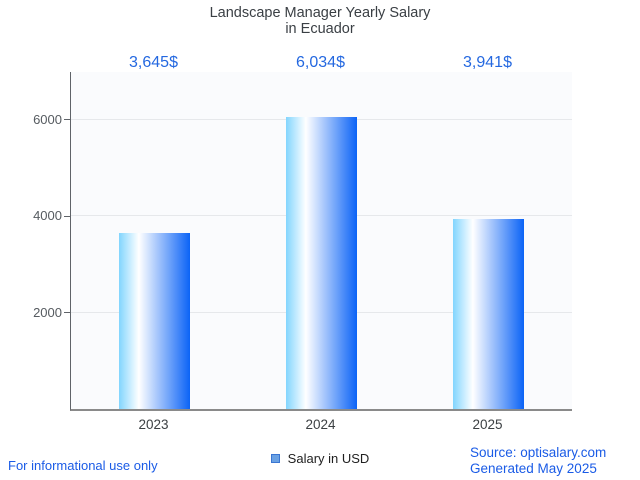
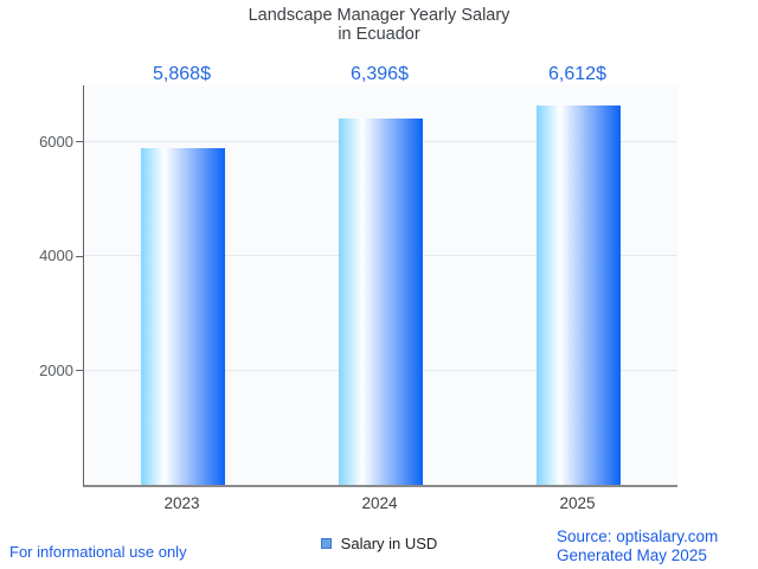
2023: 3,645 -> 5,868
2024: 6,034 -> 6,396
2025: 3,941 -> 6,612
